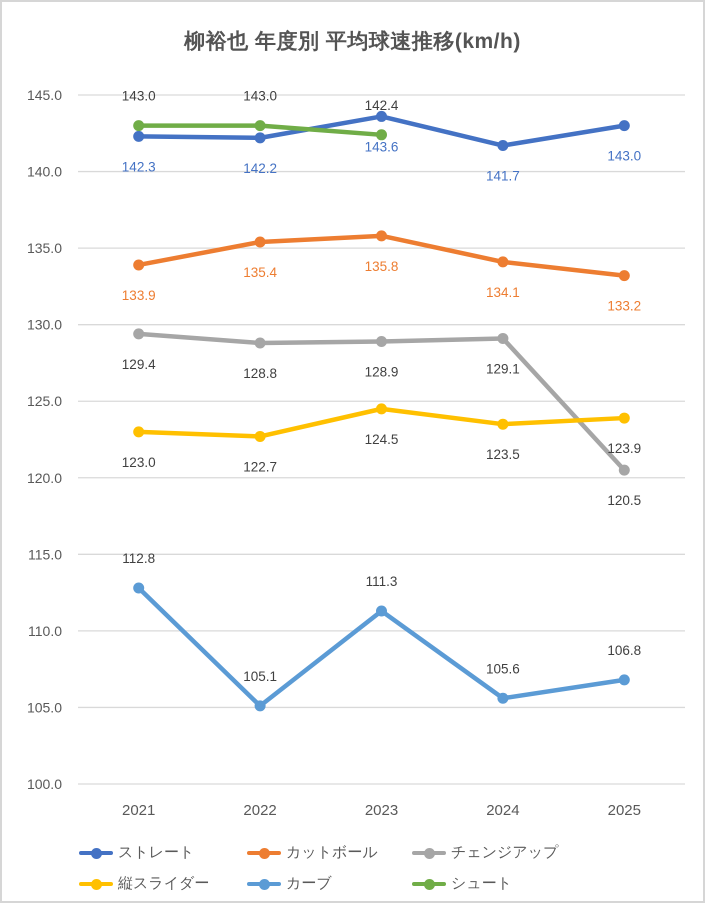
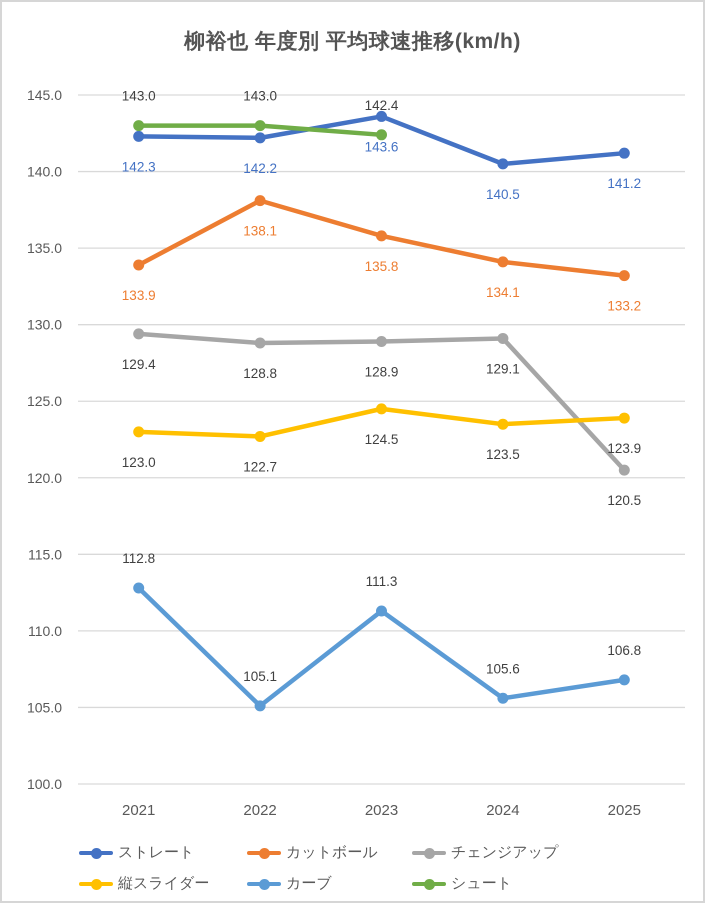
カットボール/2022: 135.4 -> 138.1
ストレート/2024: 141.7 -> 140.5
ストレート/2025: 143.0 -> 141.2
